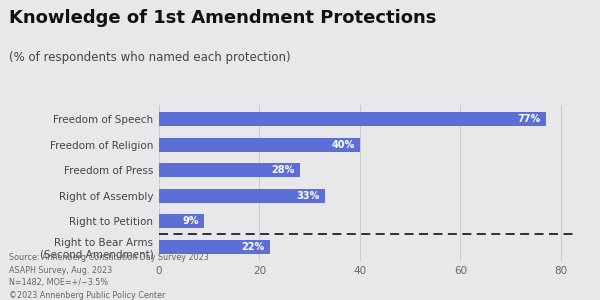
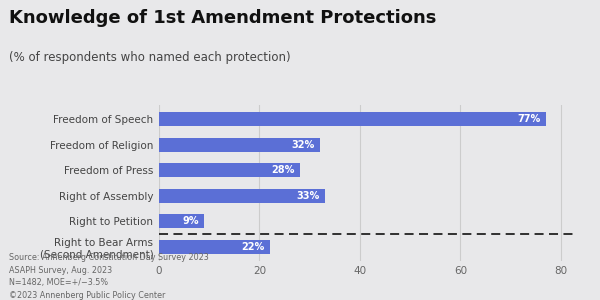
Freedom of Religion: 40% -> 32%
